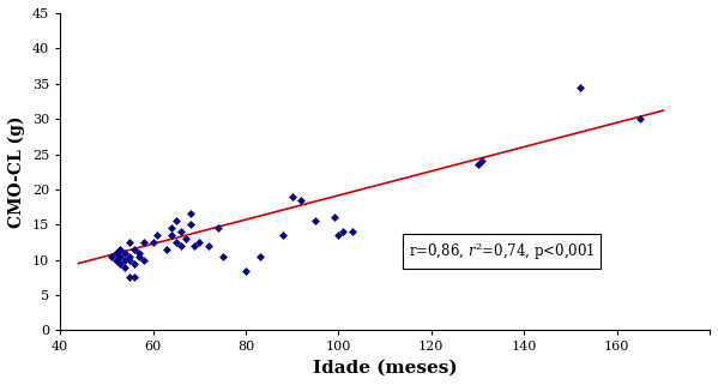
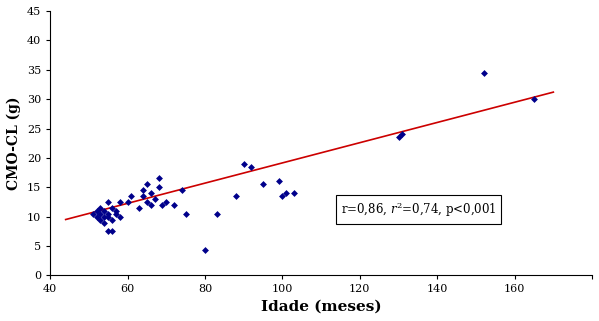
80: 8.5 -> 4.4
